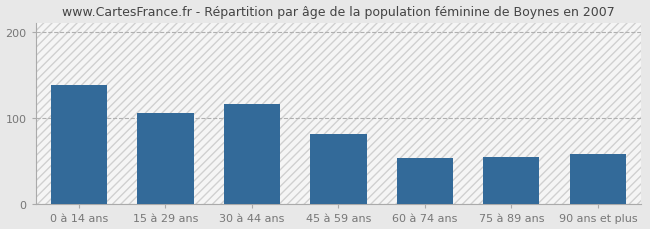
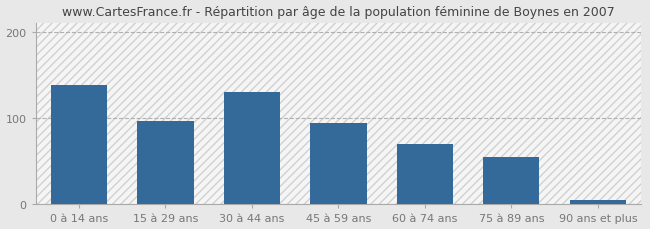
15 à 29 ans: 106 -> 97
30 à 44 ans: 116 -> 130
45 à 59 ans: 82 -> 94
60 à 74 ans: 54 -> 70
90 ans et plus: 58 -> 5
